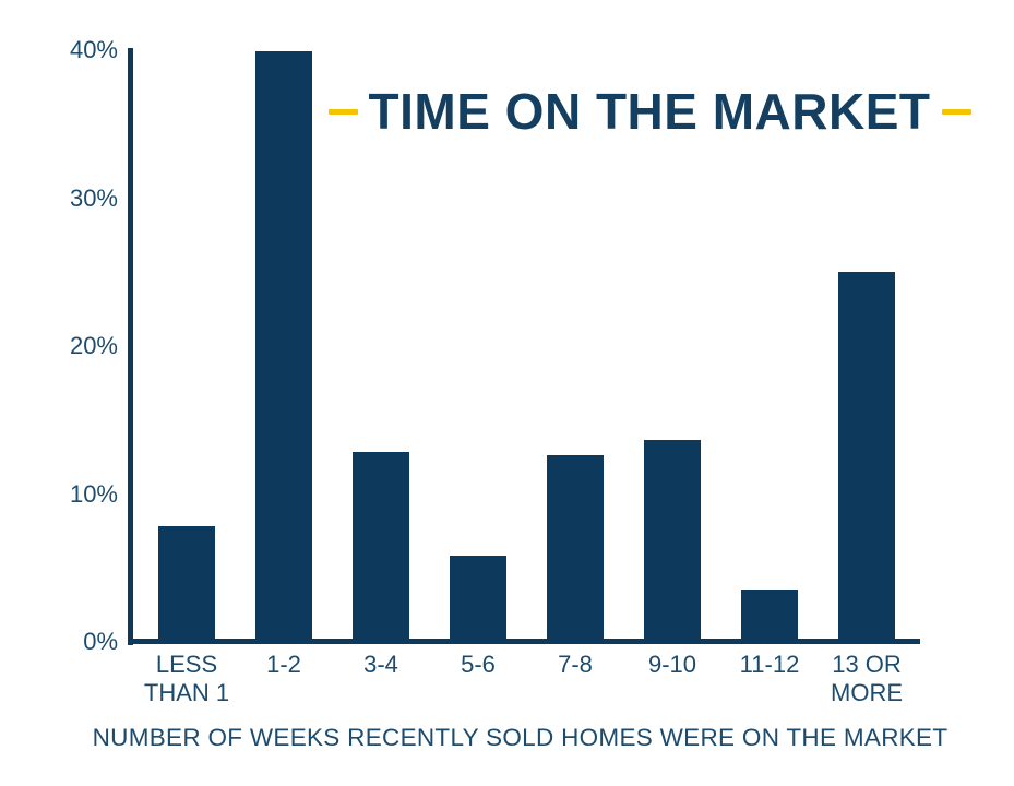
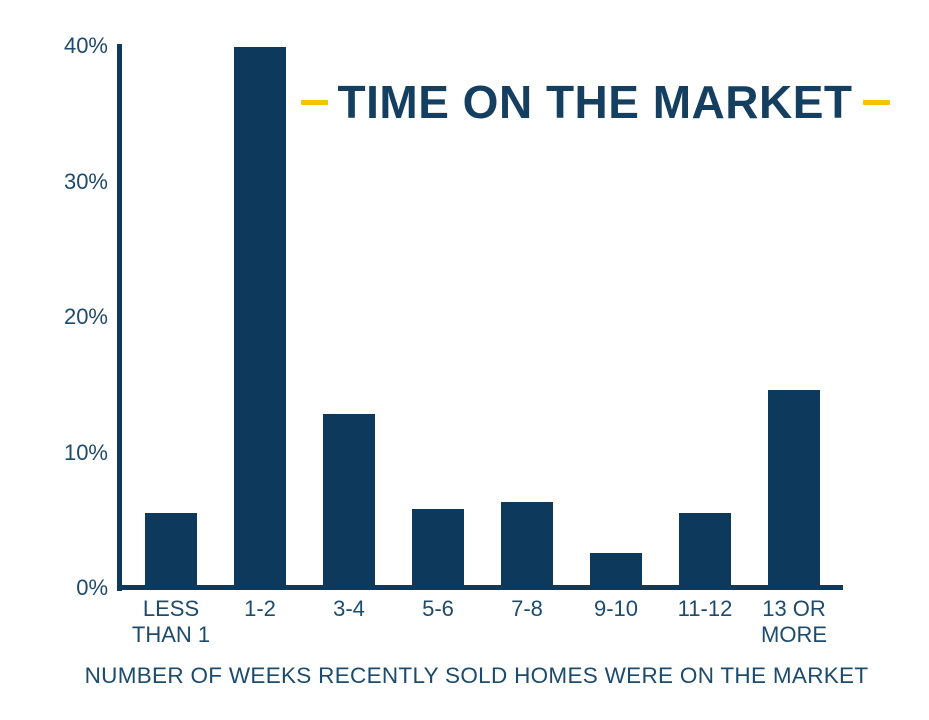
LESS THAN 1: 7.7% -> 5.4%
7-8: 12.5% -> 6.2%
9-10: 13.5% -> 2.4%
11-12: 3.4% -> 5.4%
13 OR MORE: 24.9% -> 14.5%
